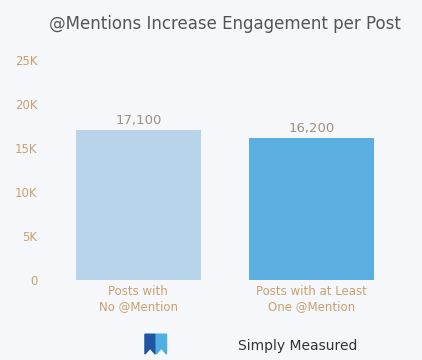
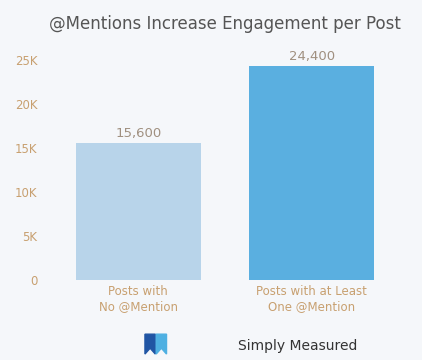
Posts with No @Mention: 17,100 -> 15,600
Posts with at Least One @Mention: 16,200 -> 24,400
